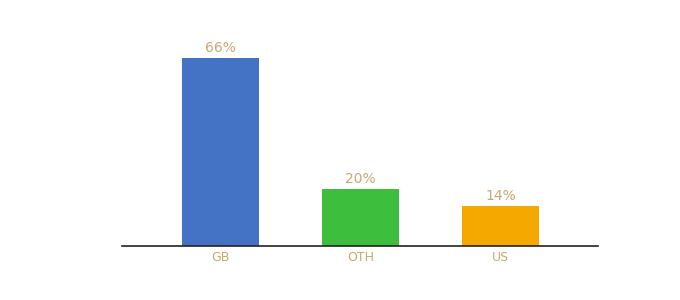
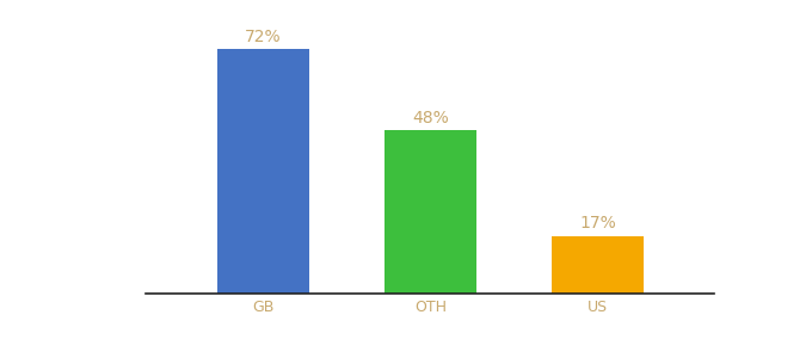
GB: 66% -> 72%
OTH: 20% -> 48%
US: 14% -> 17%
